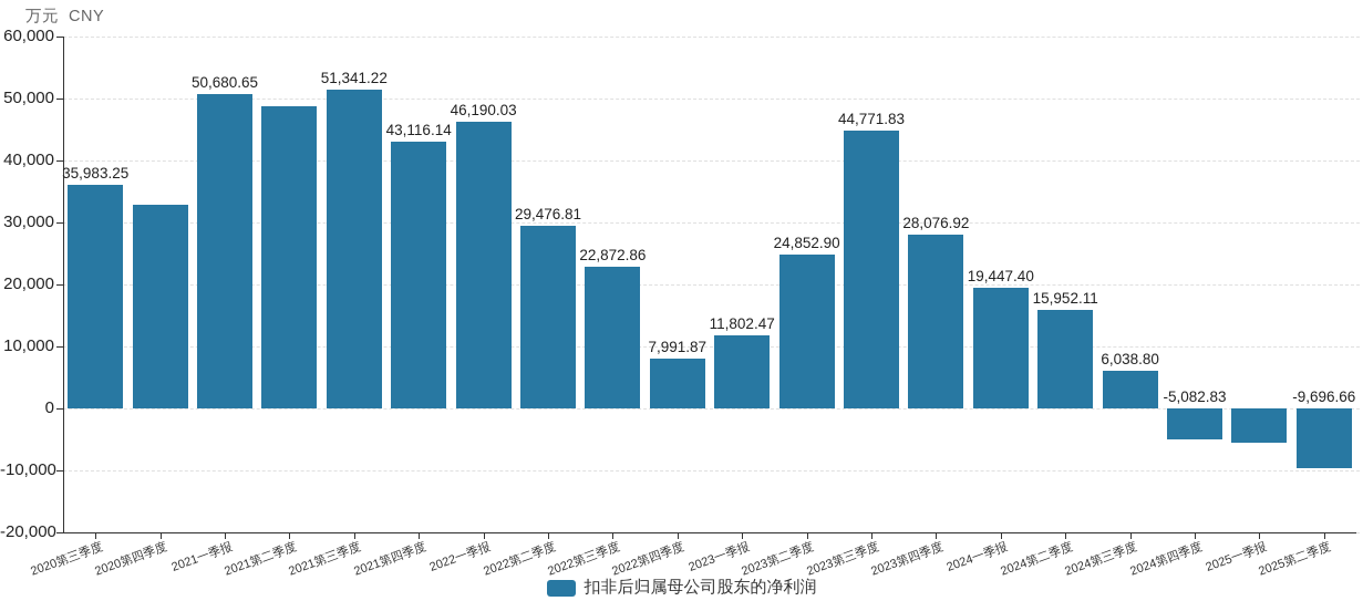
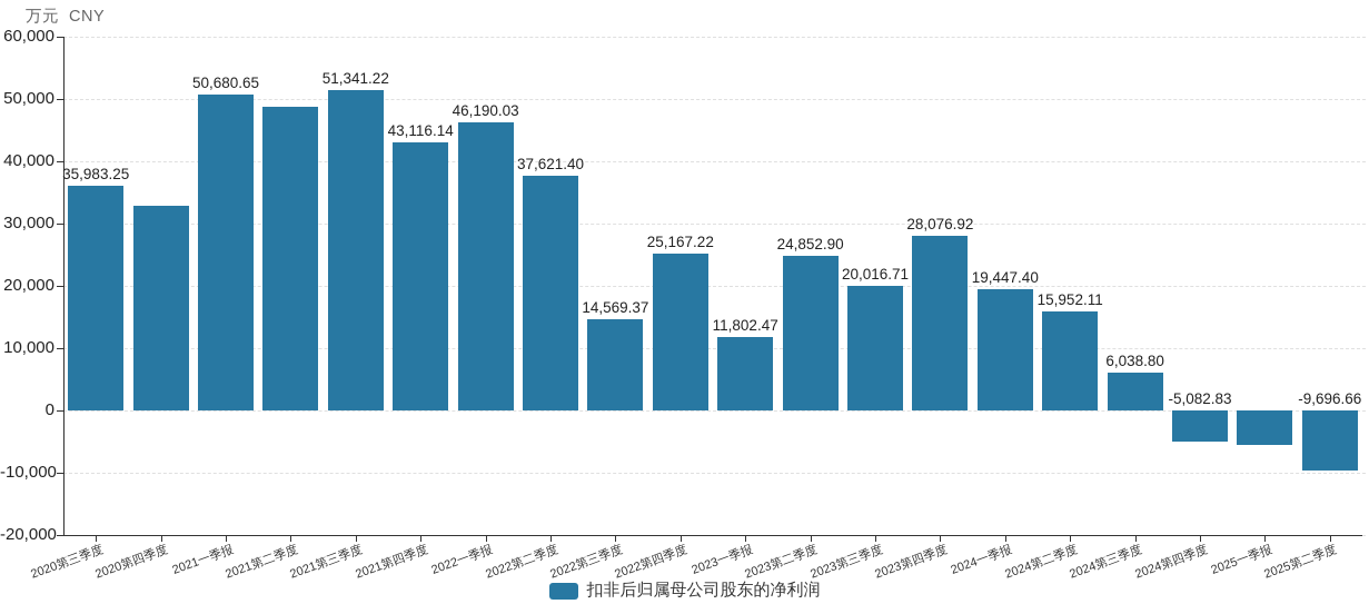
2022第二季度: 29,476.81 -> 37,621.40
2022第三季度: 22,872.86 -> 14,569.37
2022第四季度: 7,991.87 -> 25,167.22
2023第三季度: 44,771.83 -> 20,016.71
